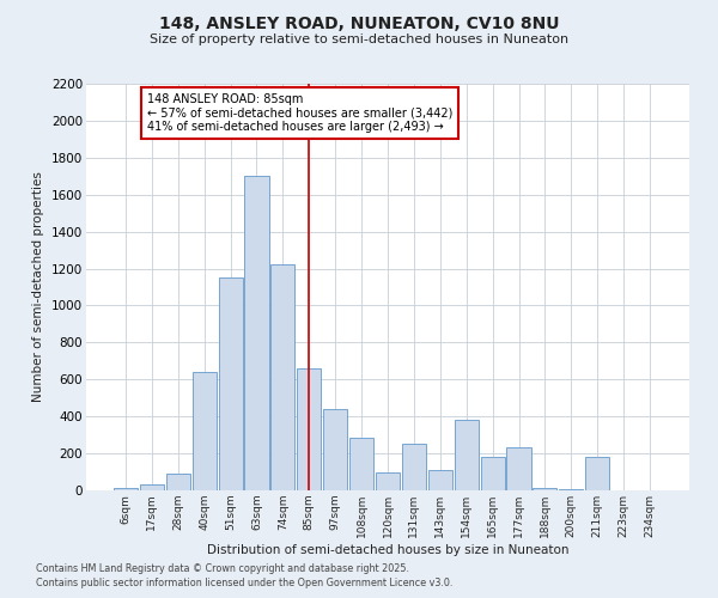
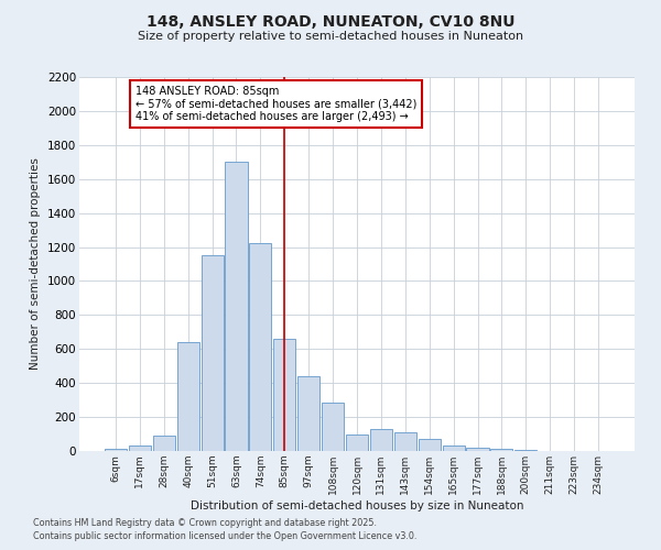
131sqm: 250 -> 130
154sqm: 380 -> 70
165sqm: 180 -> 30
177sqm: 230 -> 20
211sqm: 180 -> 0
